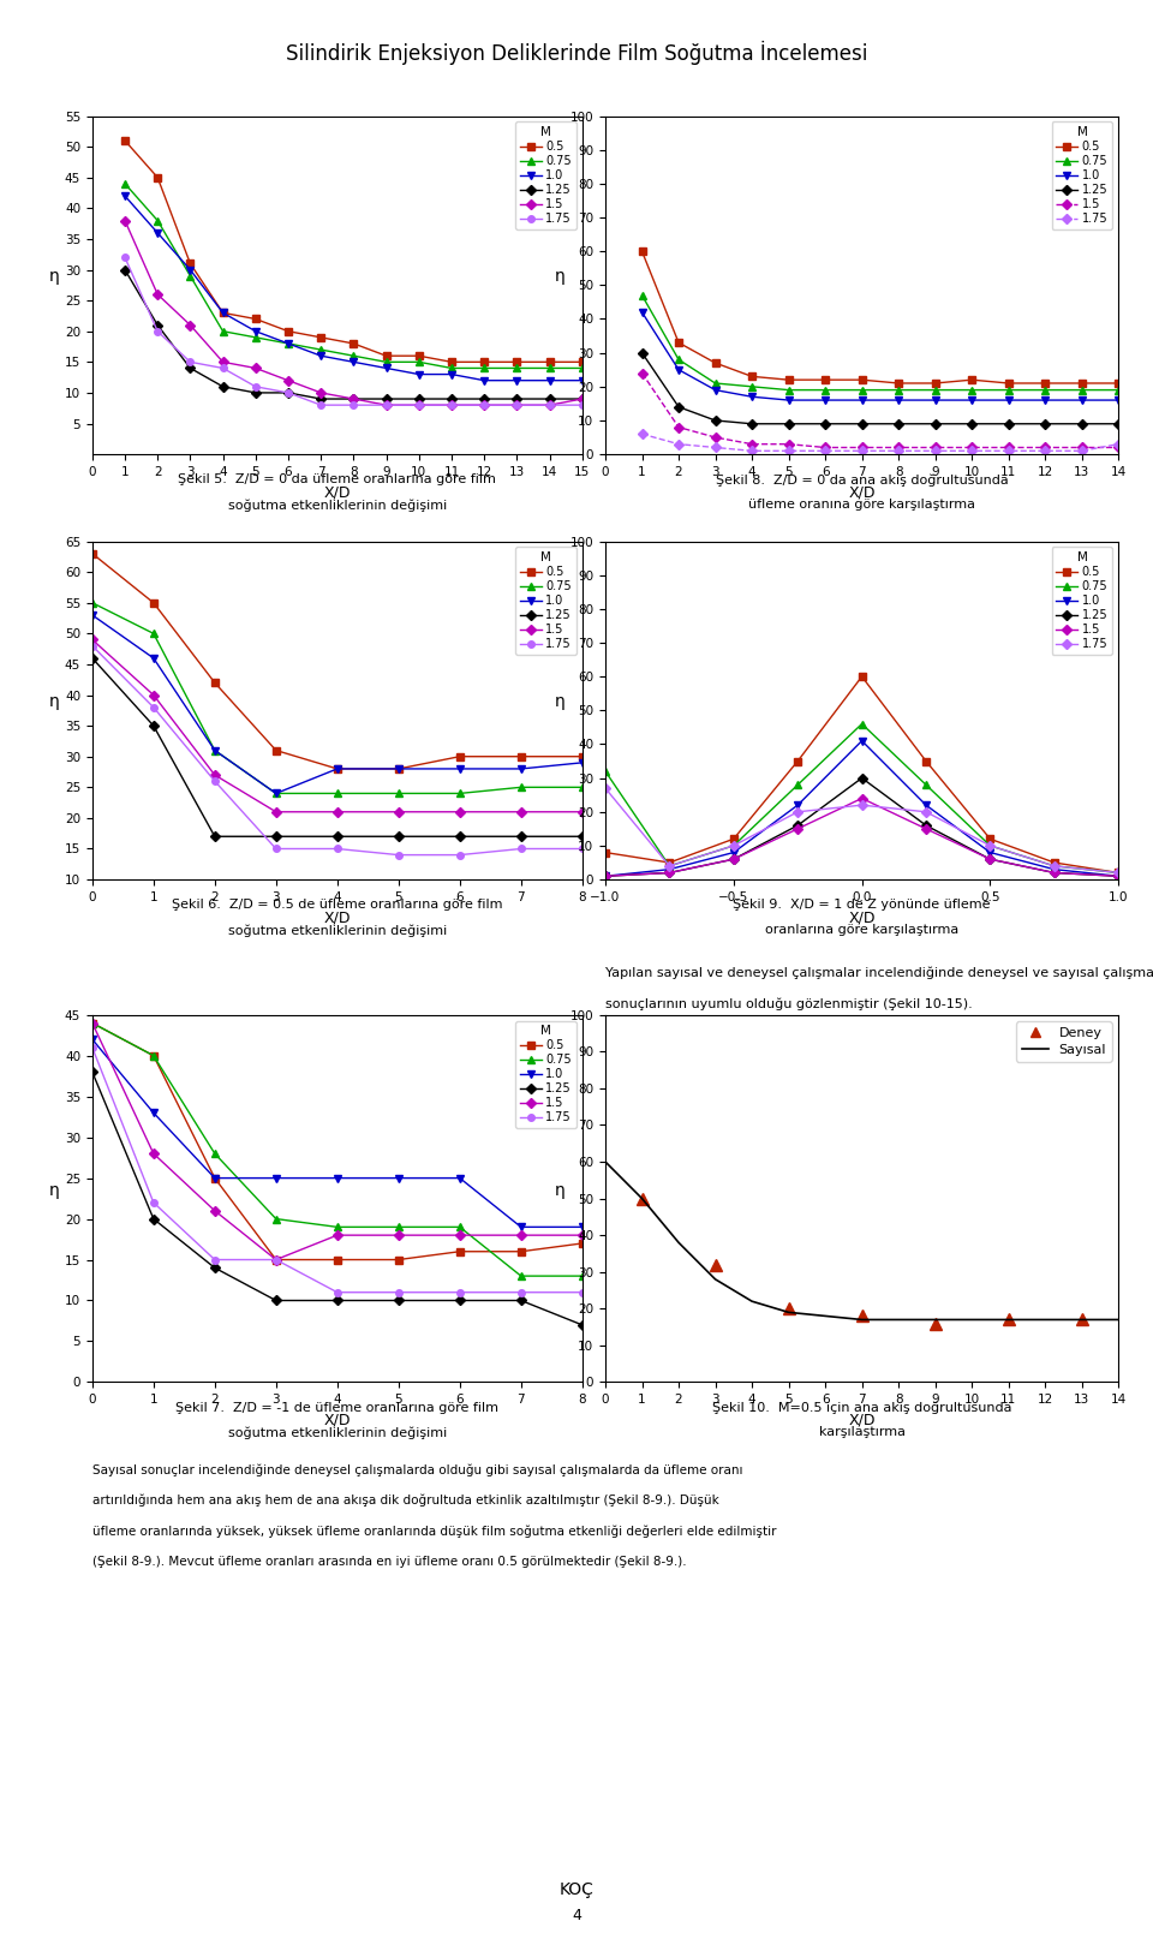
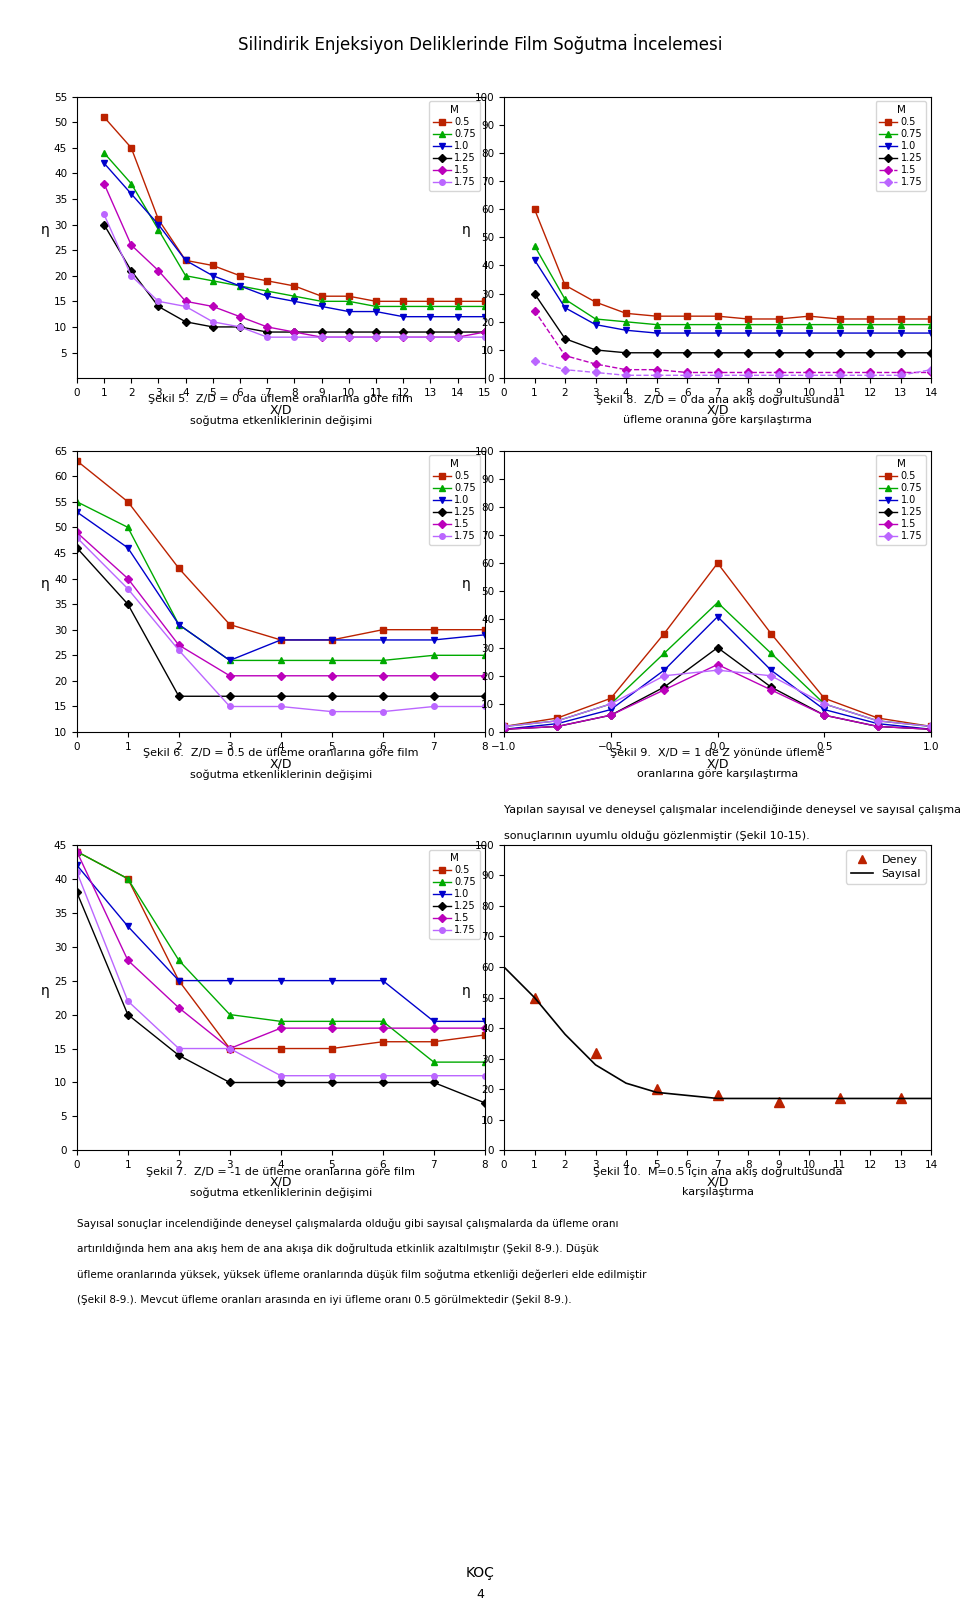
0.5/−1.0: 8 -> 2
0.75/−1.0: 32 -> 2
1.75/−1.0: 27 -> 2
